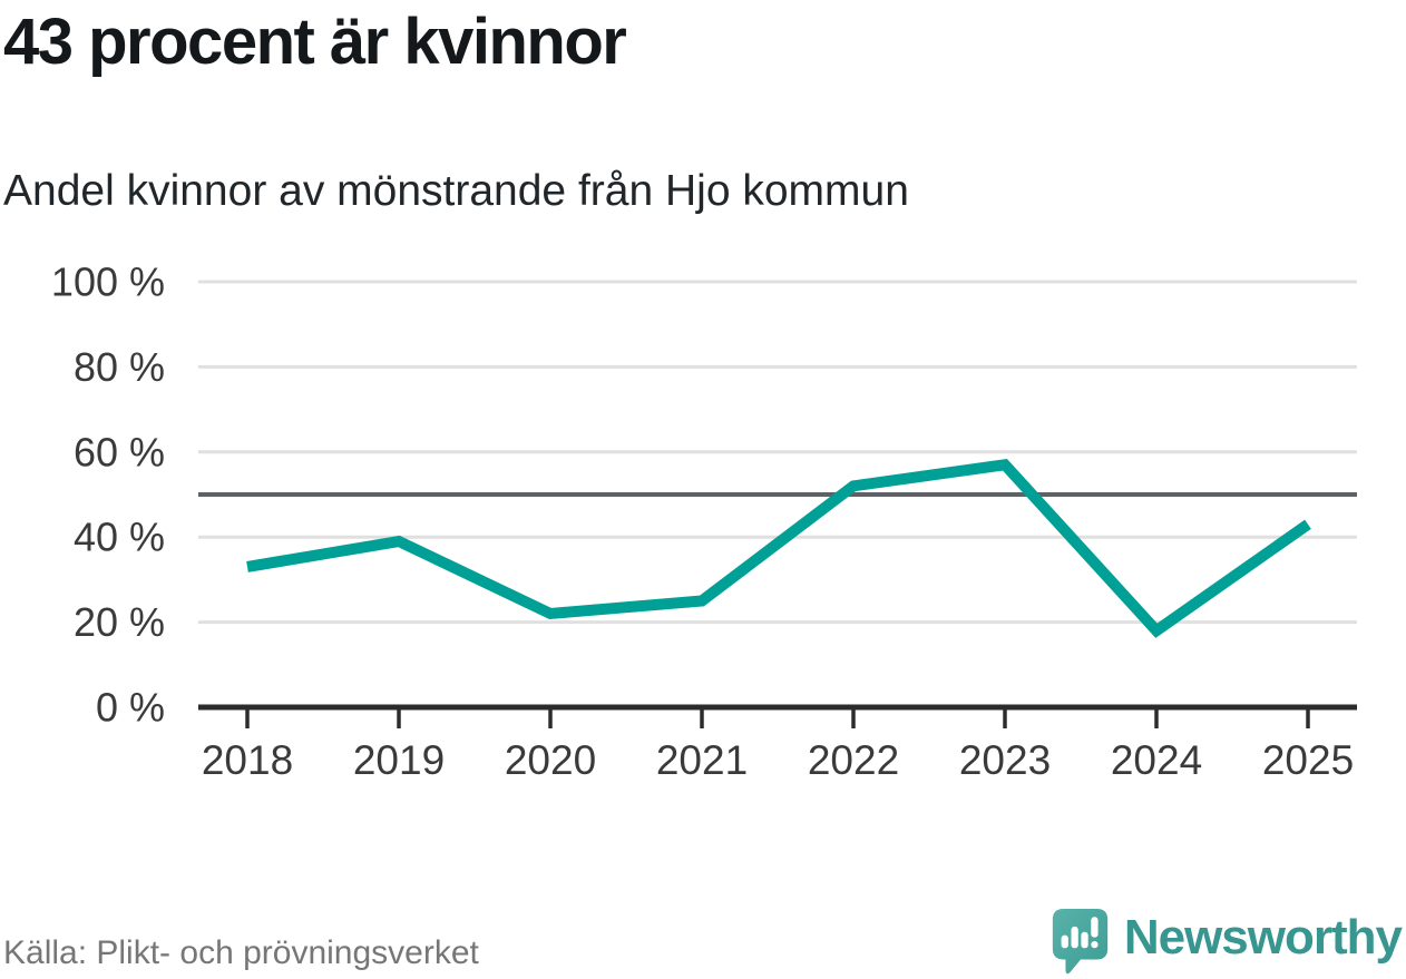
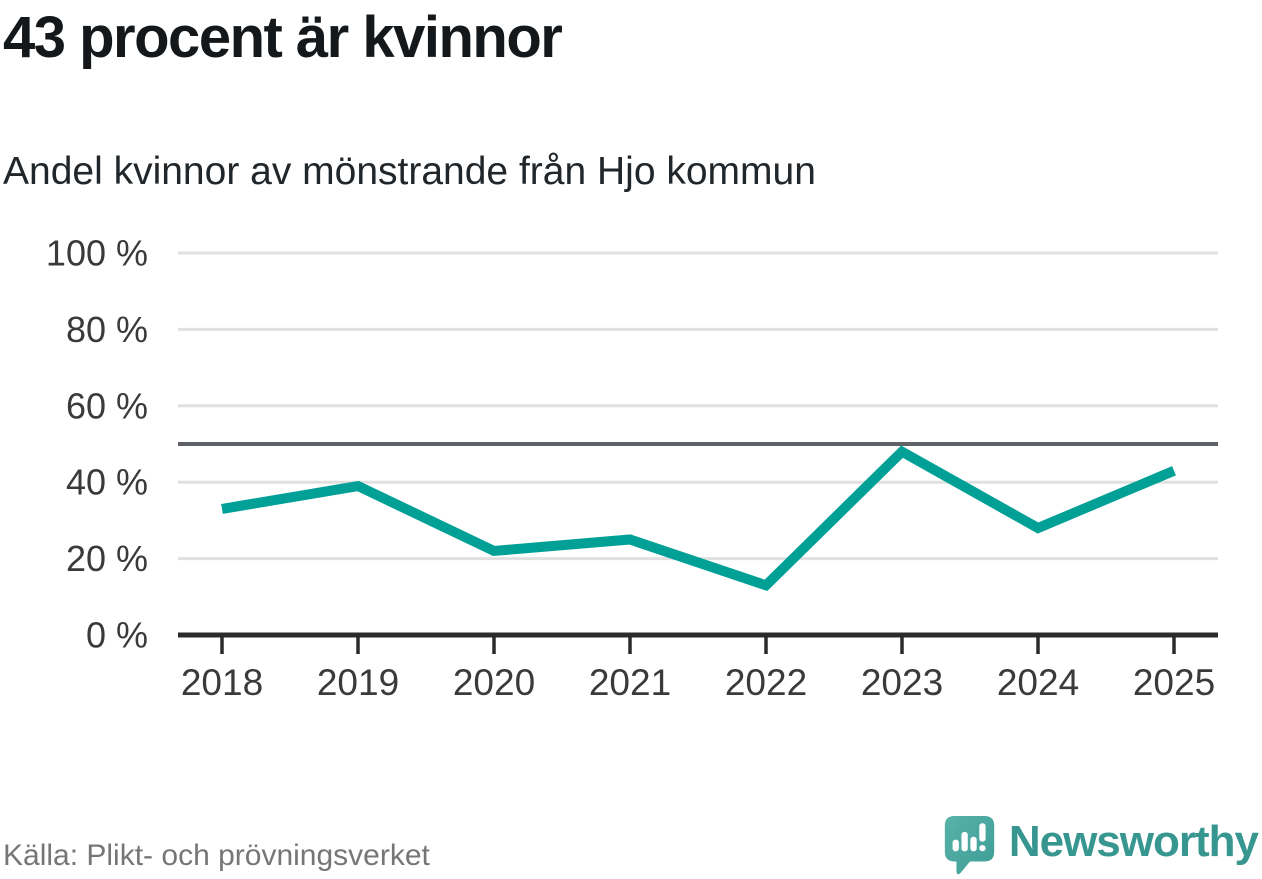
2022: 52% -> 13%
2023: 57% -> 48%
2024: 18% -> 28%
